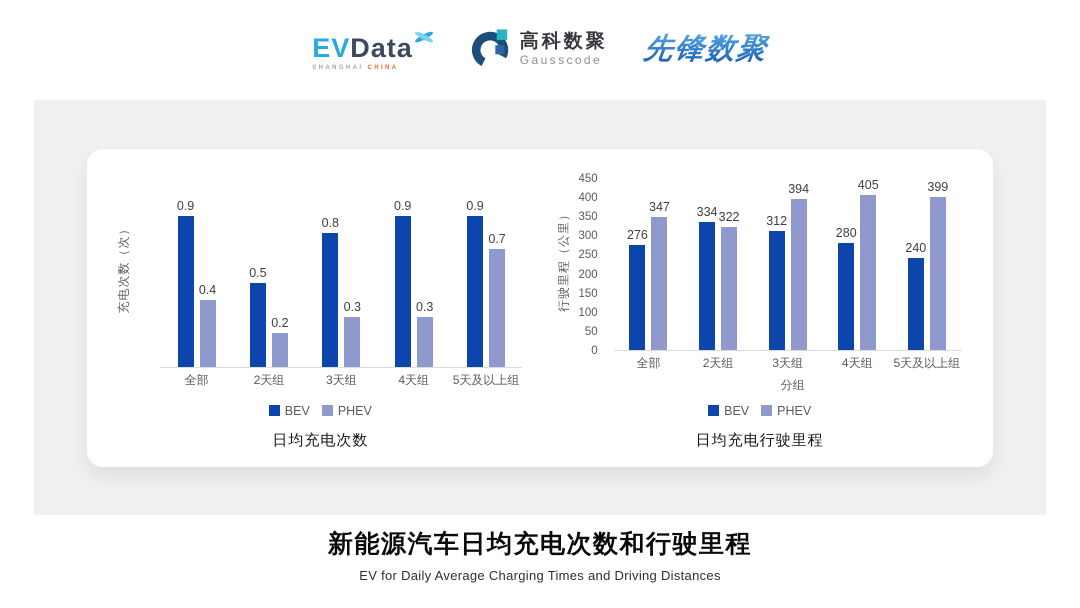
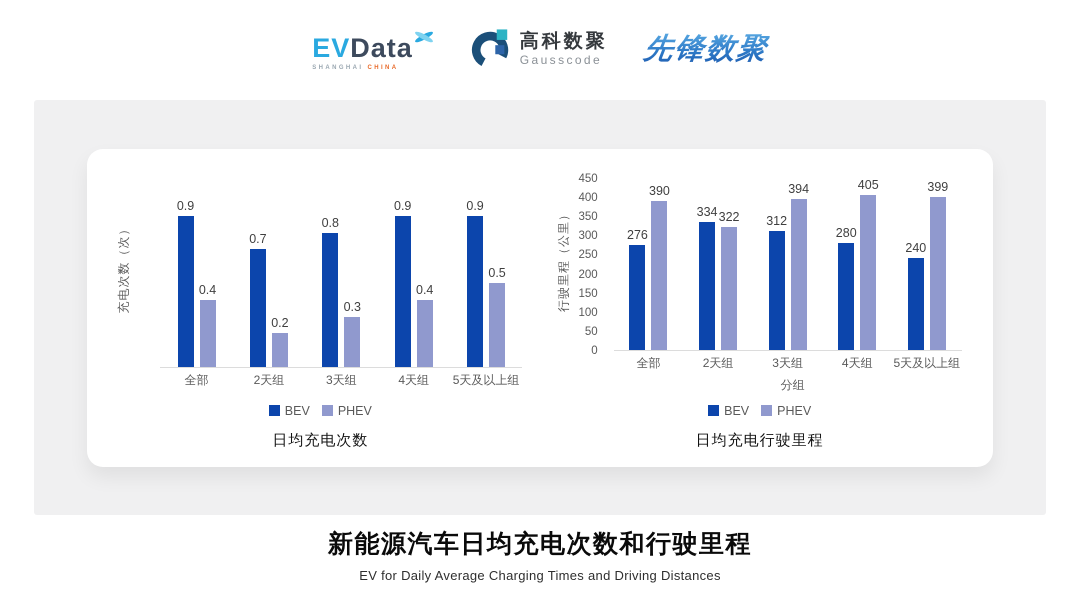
日均充电次数/BEV/2天组: 0.5 -> 0.7
日均充电次数/PHEV/4天组: 0.3 -> 0.4
日均充电次数/PHEV/5天及以上组: 0.7 -> 0.5
日均充电行驶里程/PHEV/全部: 347 -> 390
